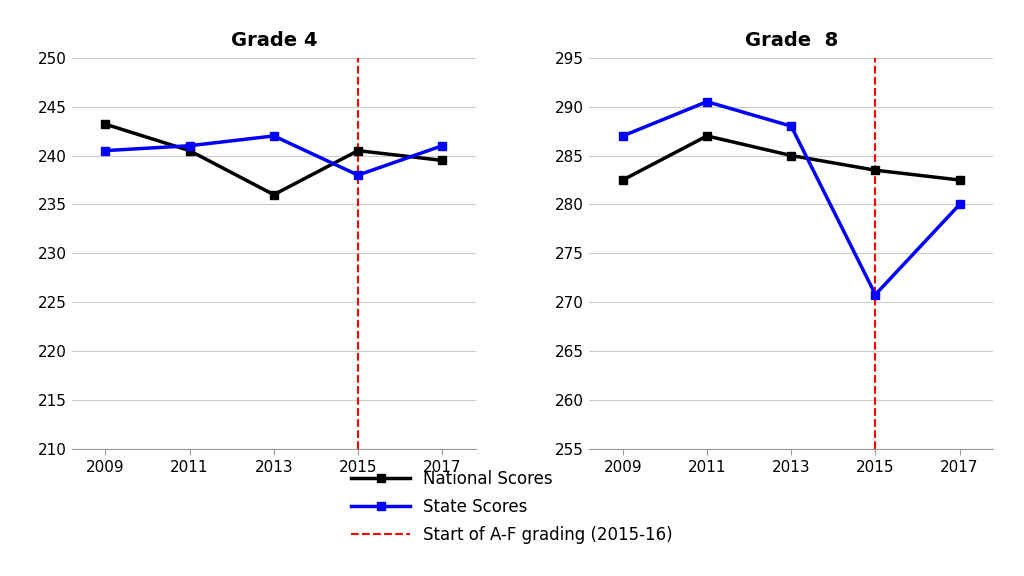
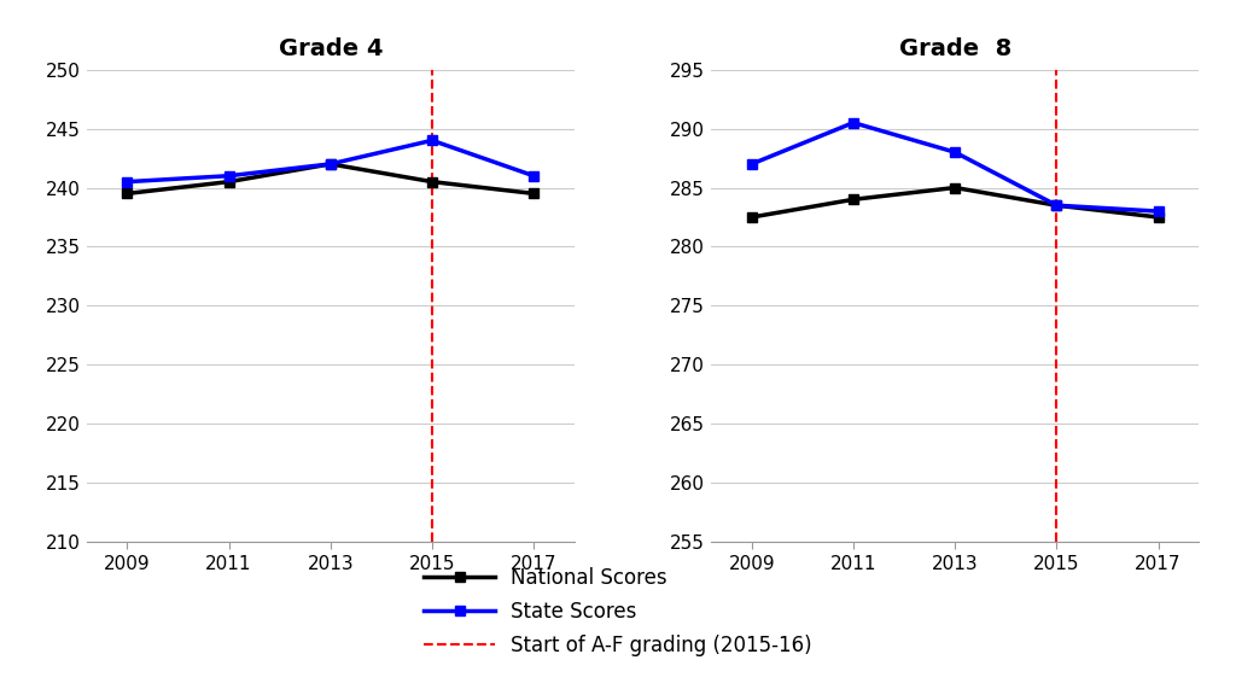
Grade 4/National Scores/2009: 243.2 -> 239.5
Grade 4/National Scores/2013: 236.0 -> 242.0
Grade 4/State Scores/2015: 238.0 -> 244.0
Grade 8/National Scores/2011: 287.0 -> 284.0
Grade 8/State Scores/2015: 270.8 -> 283.5
Grade 8/State Scores/2017: 280.0 -> 283.0
